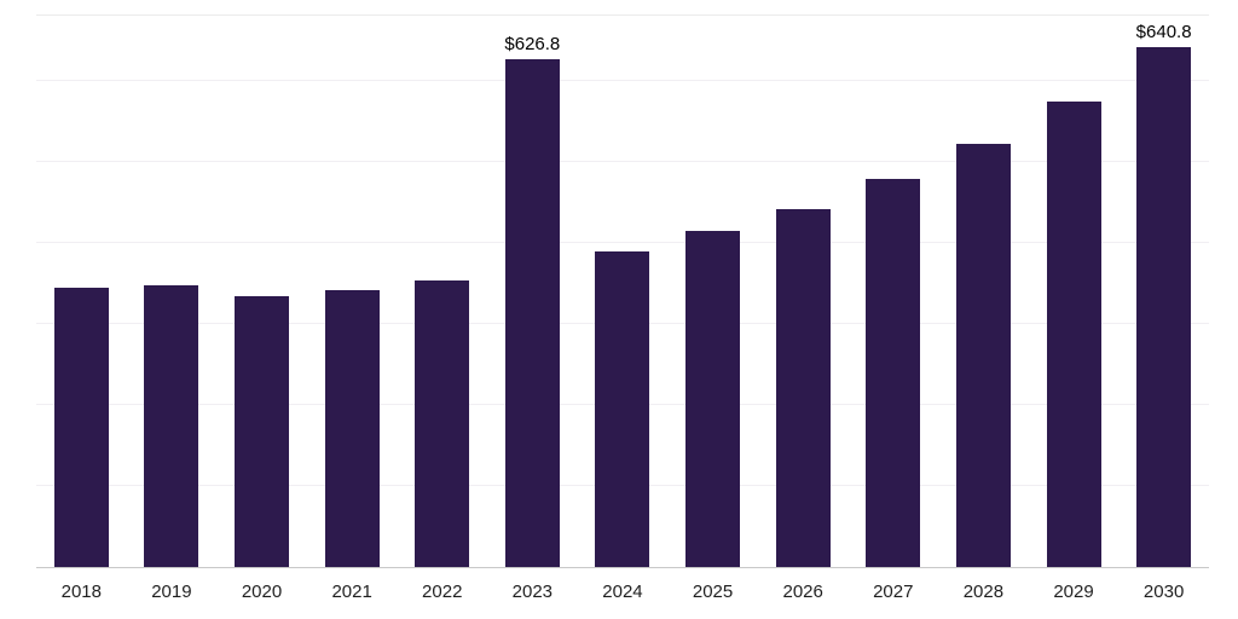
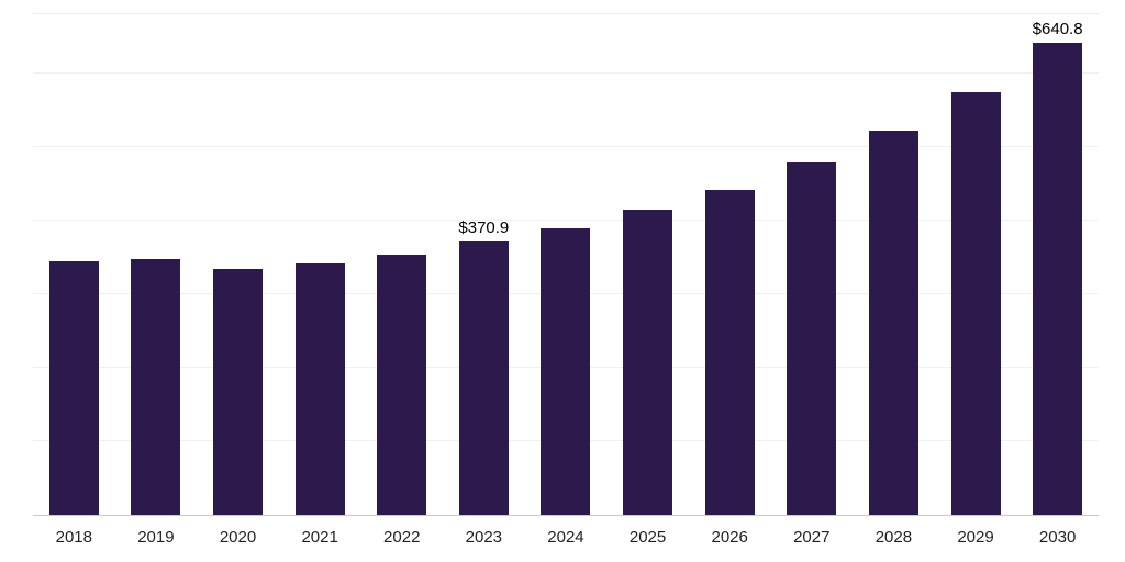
2023: $626.8 -> $370.9
